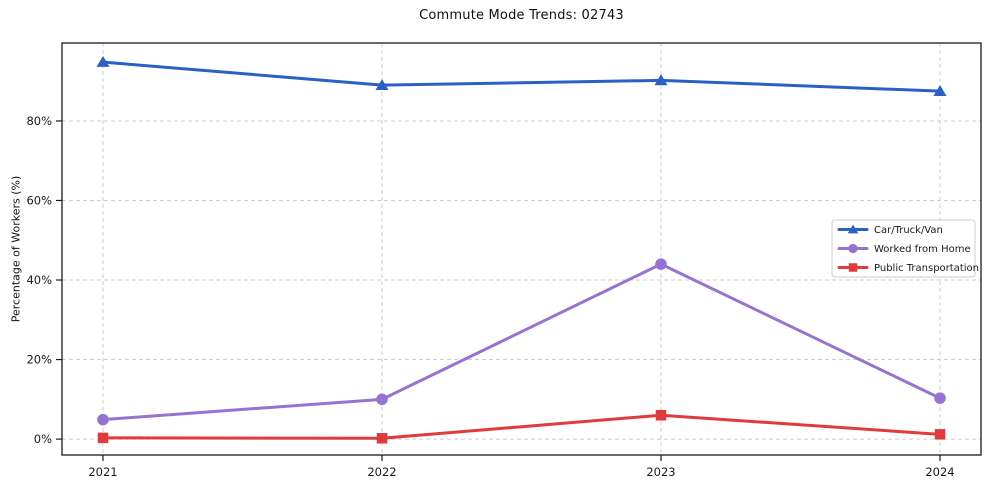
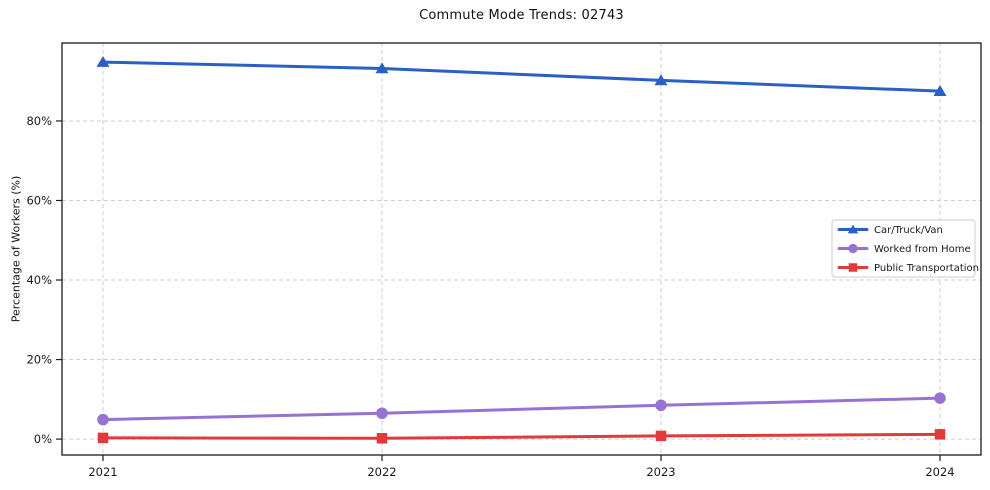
Car/Truck/Van/2022: 89% -> 93%
Worked from Home/2022: 10% -> 6%
Worked from Home/2023: 44% -> 8%
Public Transportation/2023: 6% -> 1%
